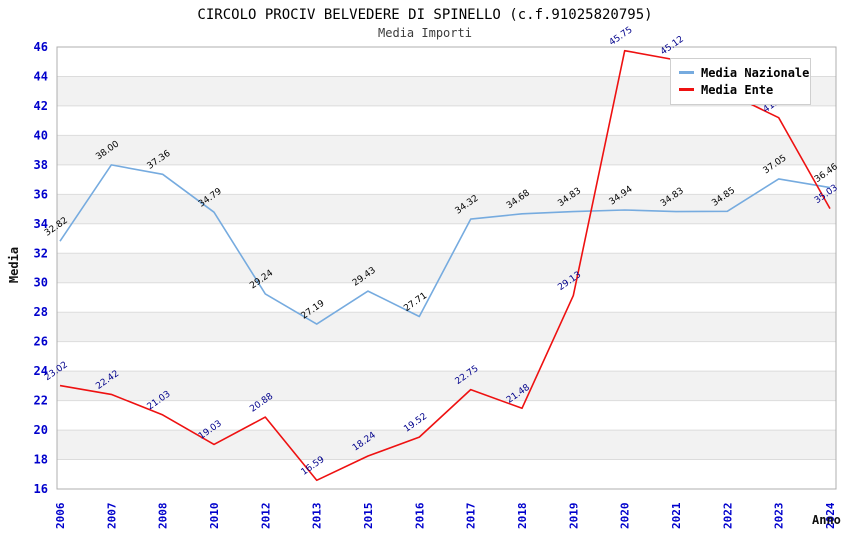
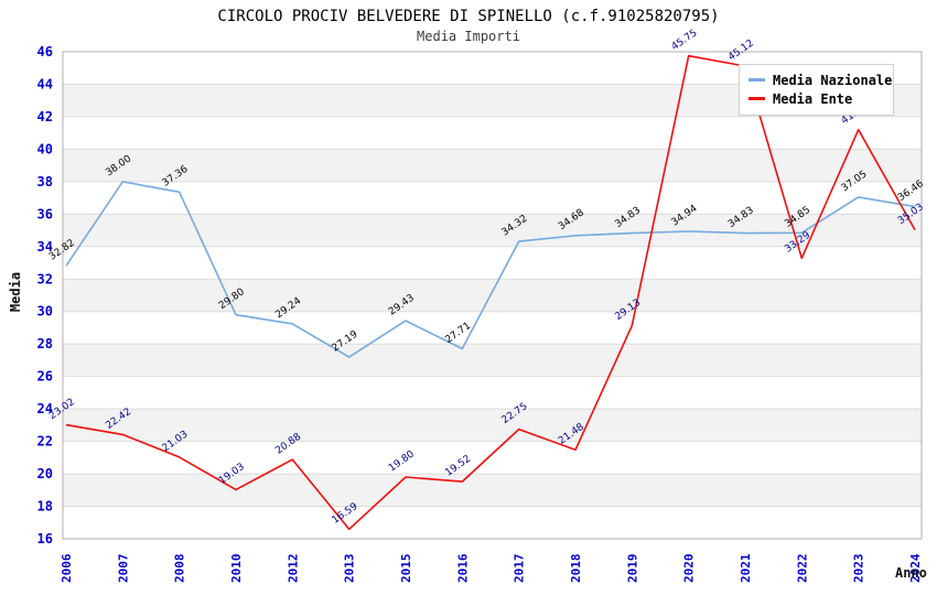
Media Nazionale/2010: 34.79 -> 29.80
Media Ente/2015: 18.24 -> 19.80
Media Ente/2022: 42.90 -> 33.29
